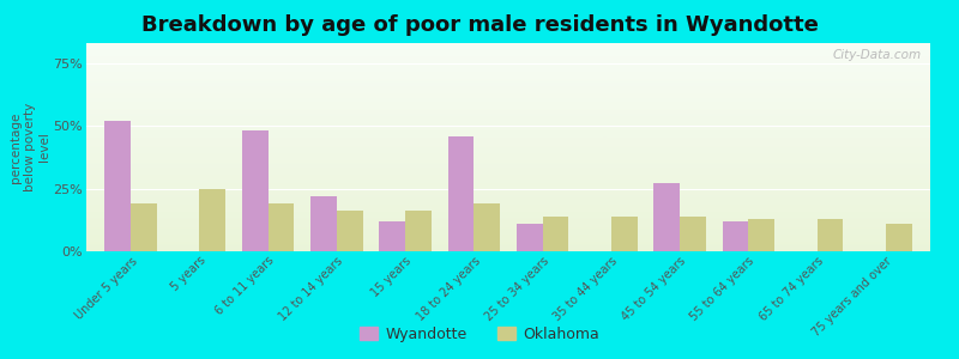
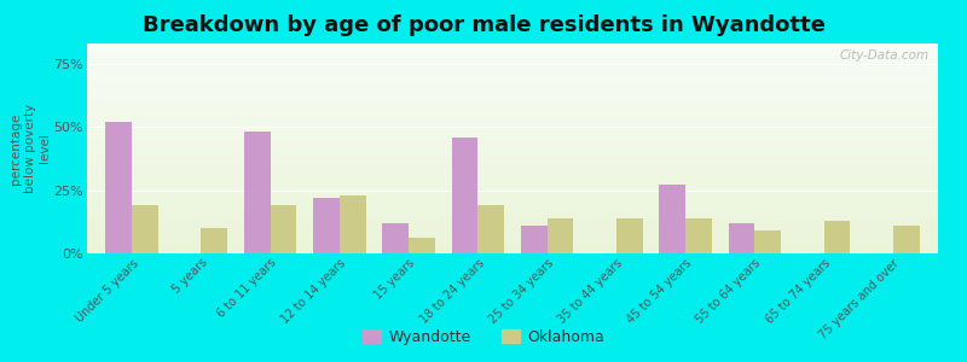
Oklahoma/5 years: 25% -> 10%
Oklahoma/12 to 14 years: 16% -> 23%
Oklahoma/15 years: 16% -> 6%
Oklahoma/55 to 64 years: 13% -> 9%
